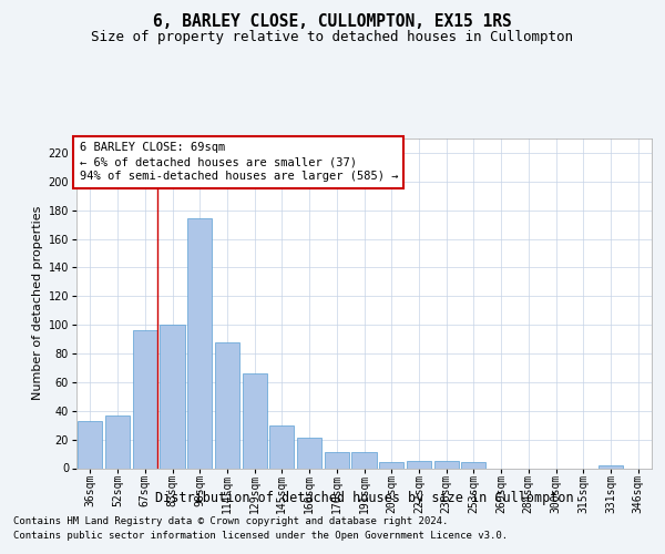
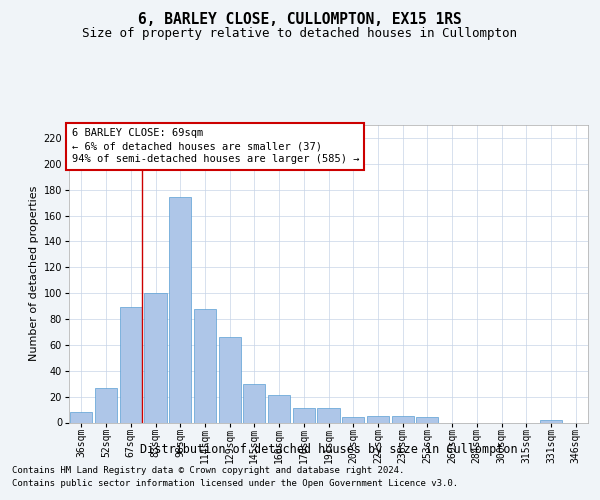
36sqm: 33 -> 8
52sqm: 37 -> 27
67sqm: 96 -> 89
